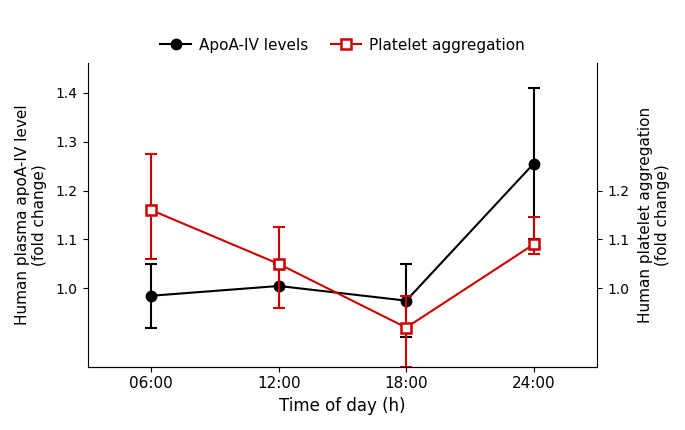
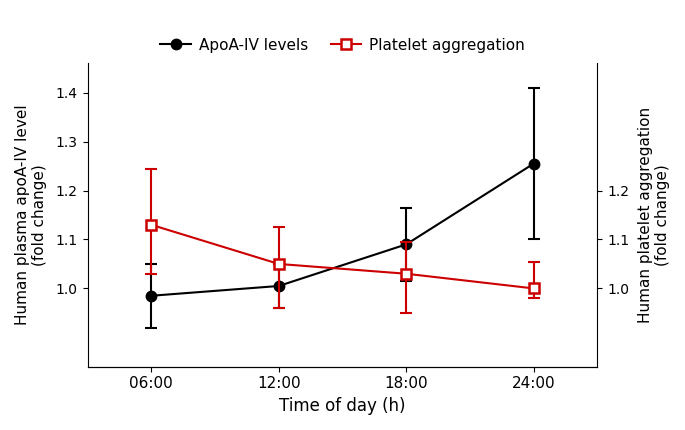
Platelet aggregation/06:00: 1.16 -> 1.13
ApoA-IV levels/18:00: 0.975 -> 1.090
Platelet aggregation/18:00: 0.92 -> 1.03
Platelet aggregation/24:00: 1.09 -> 1.00
